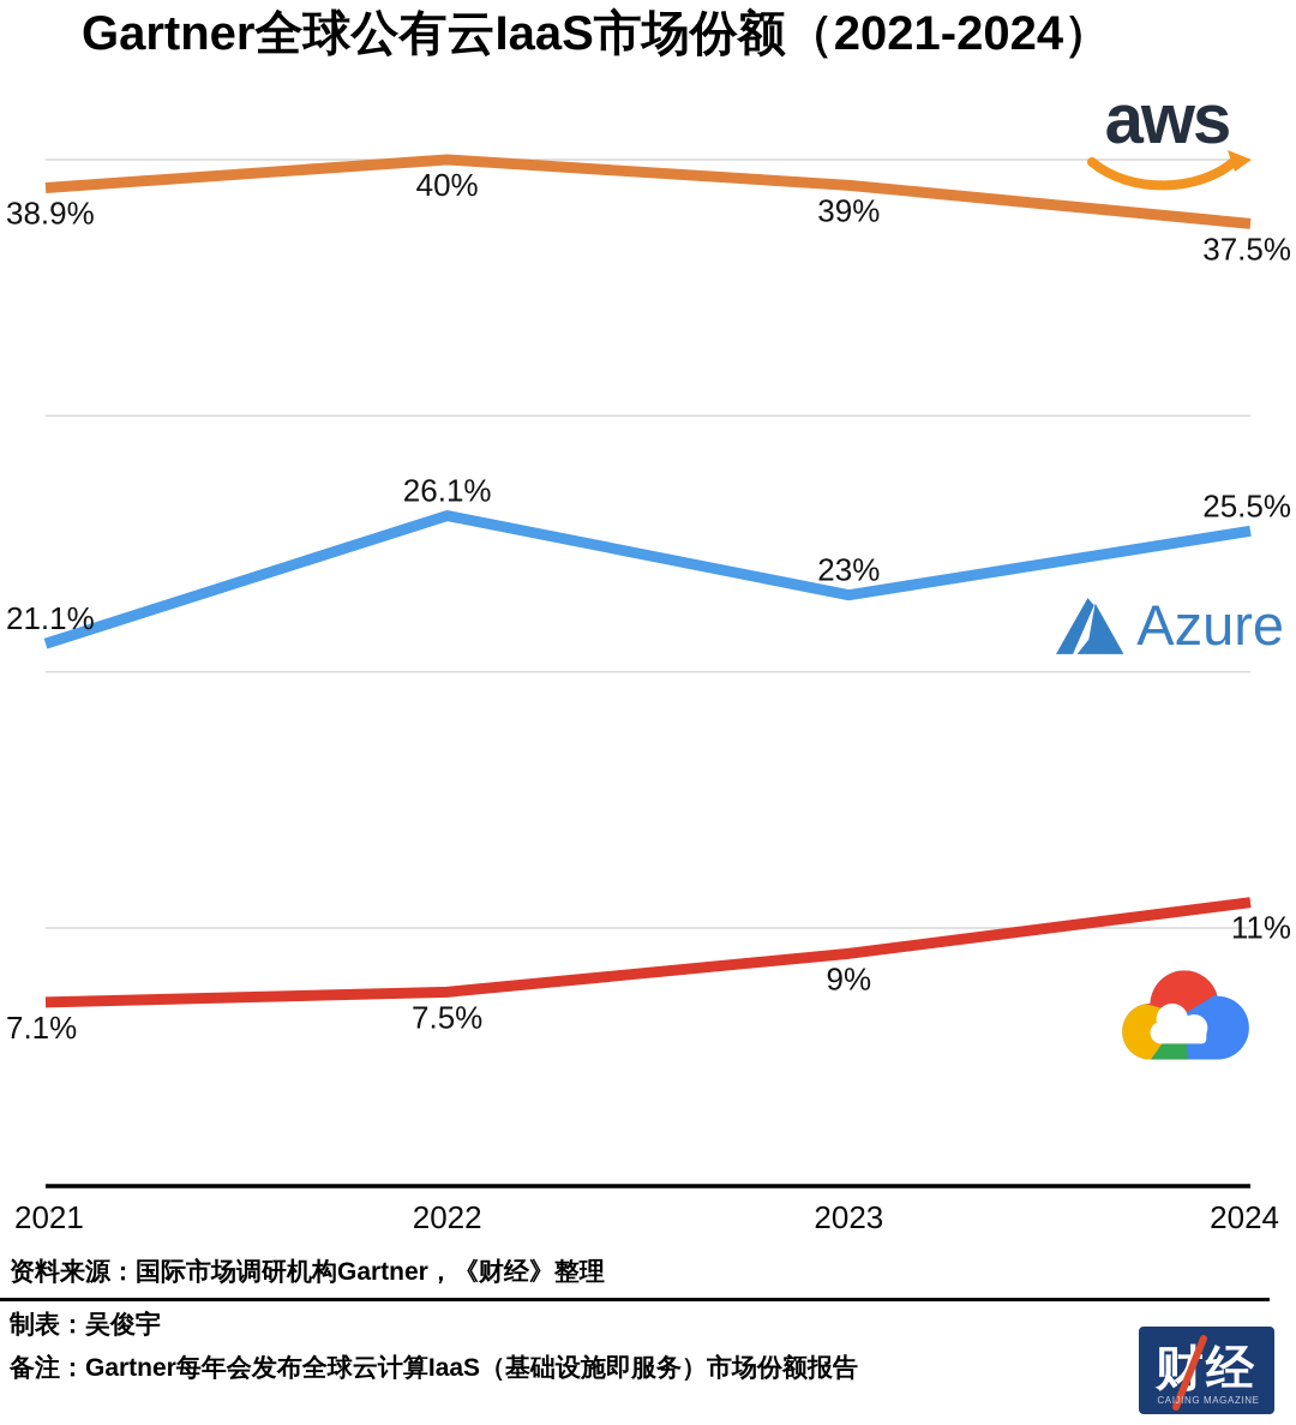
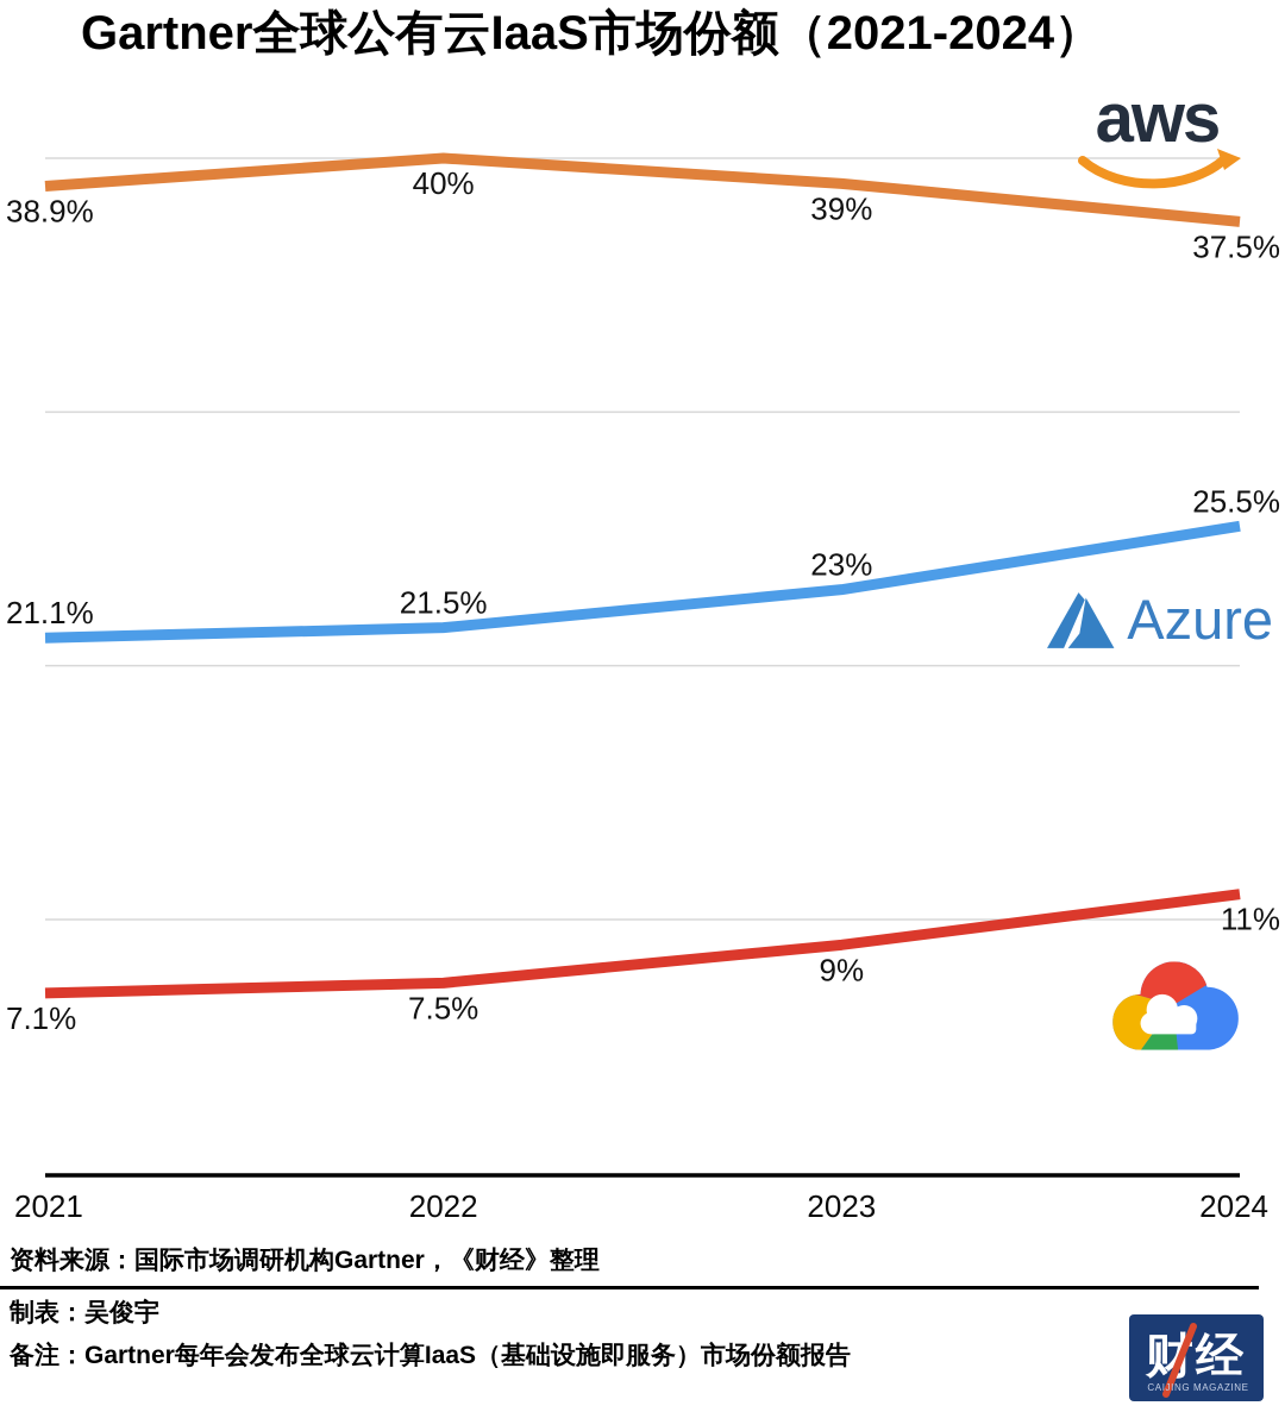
Azure/2022: 26.1% -> 21.5%
